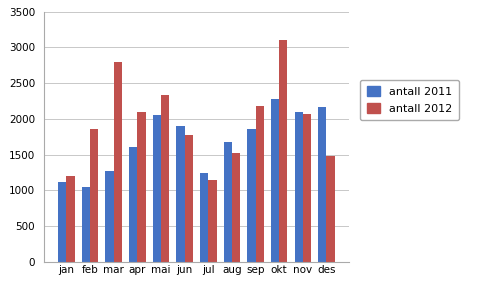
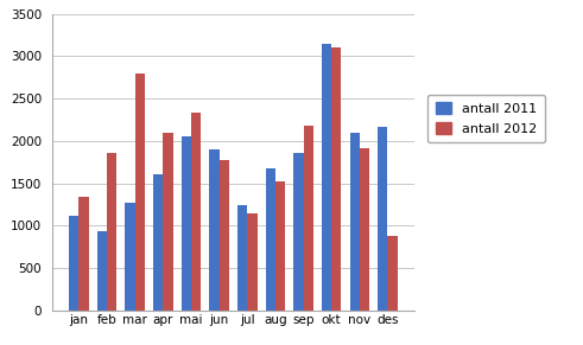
antall 2012/jan: 1200 -> 1340
antall 2011/feb: 1050 -> 940
antall 2011/okt: 2280 -> 3140
antall 2012/nov: 2070 -> 1920
antall 2012/des: 1480 -> 880
